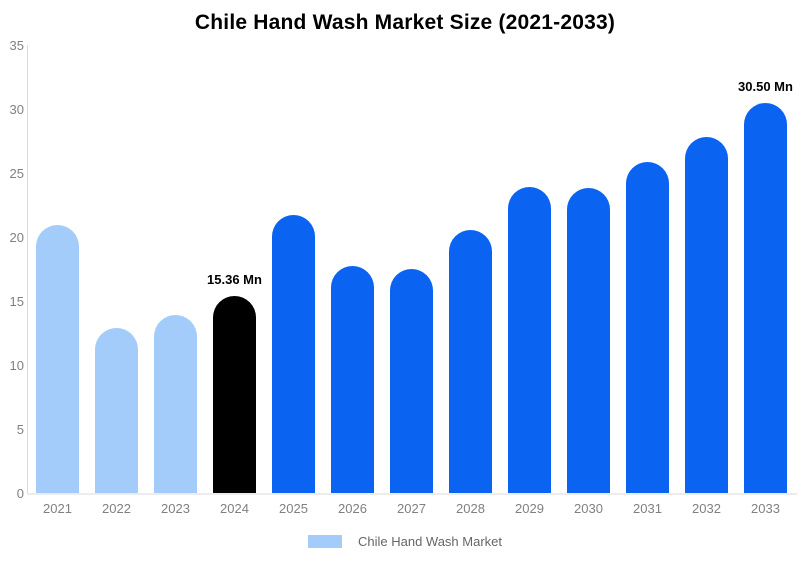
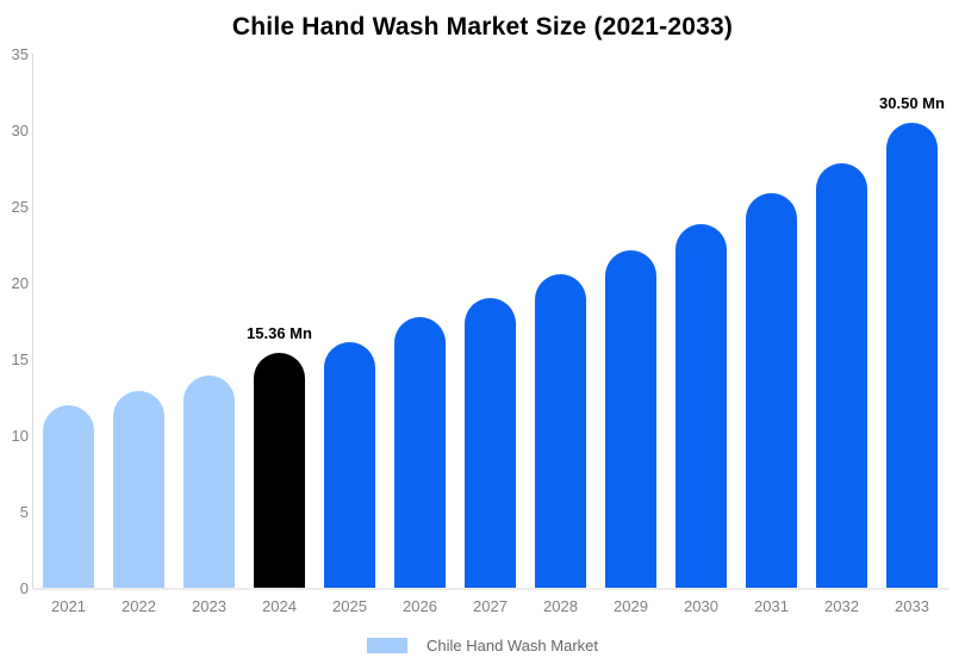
2021: 20.9 -> 11.9
2025: 21.7 -> 16.1
2027: 17.5 -> 19.0
2029: 23.9 -> 22.1
